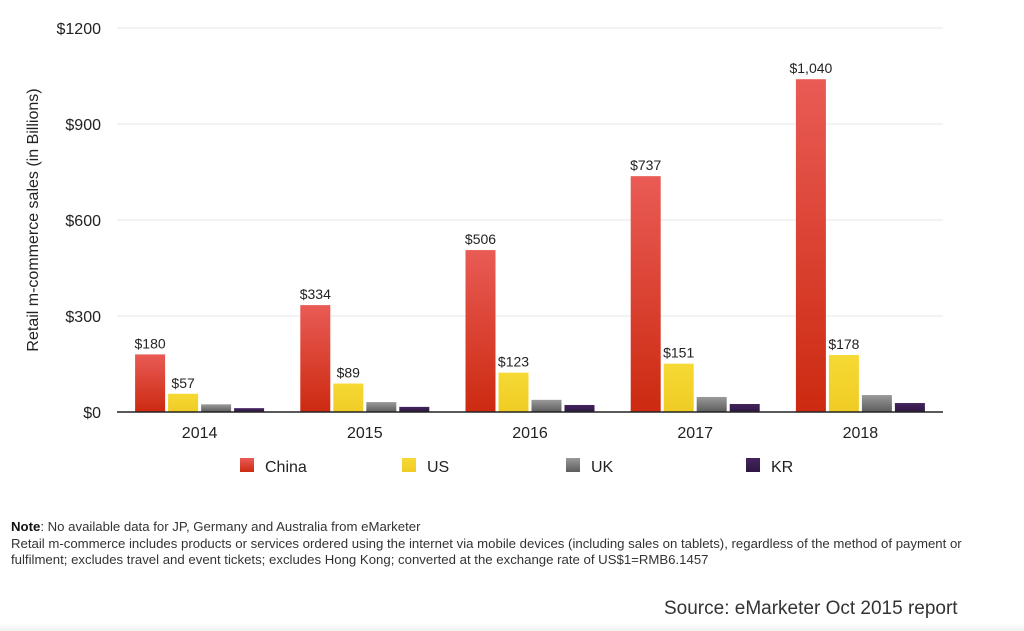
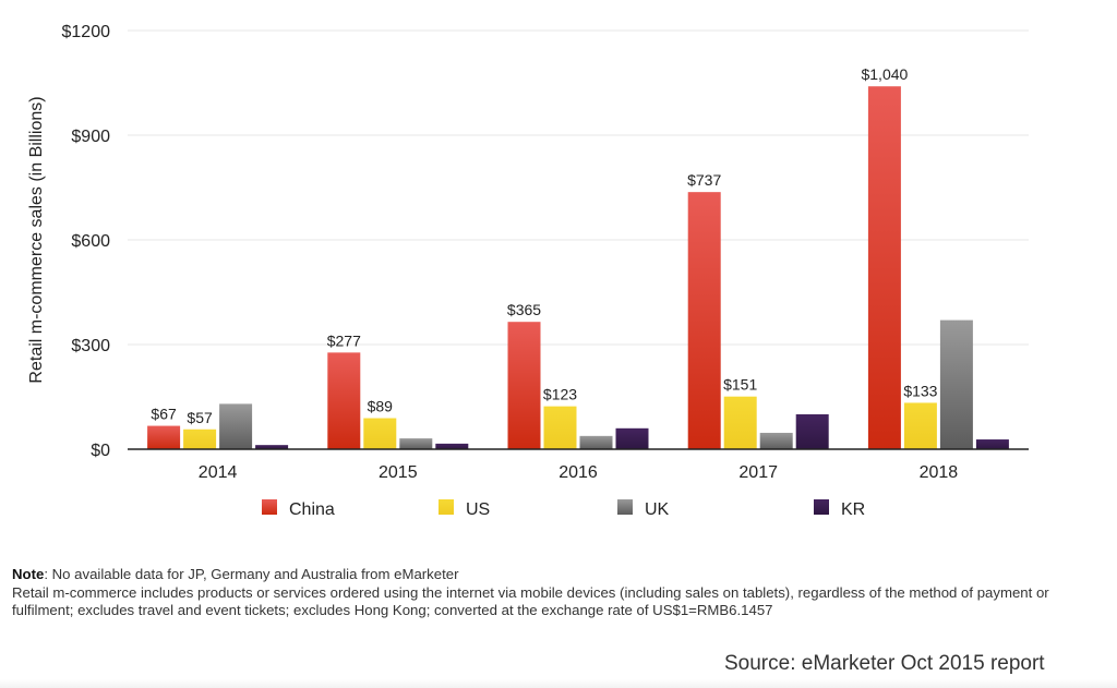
China/2014: $180 -> $67
UK/2014: $20 -> $130
China/2015: $334 -> $277
China/2016: $506 -> $365
KR/2016: $20 -> $60
KR/2017: $20 -> $100
US/2018: $178 -> $133
UK/2018: $50 -> $370
